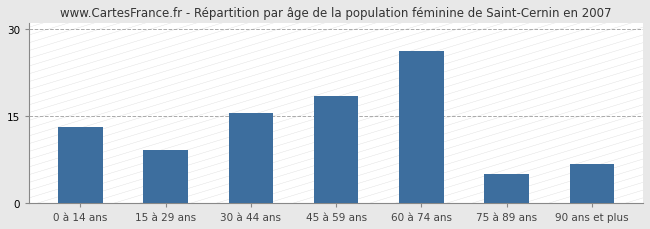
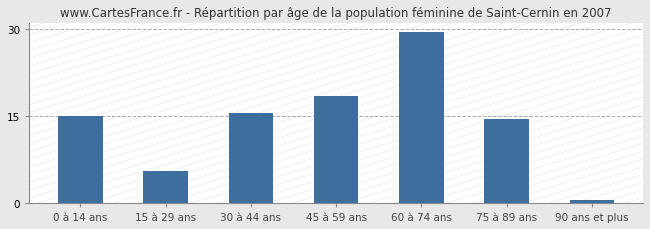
0 à 14 ans: 13.0 -> 15.0
15 à 29 ans: 9.2 -> 5.5
60 à 74 ans: 26.2 -> 29.5
75 à 89 ans: 5.0 -> 14.5
90 ans et plus: 6.8 -> 0.5
